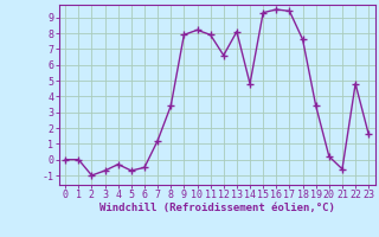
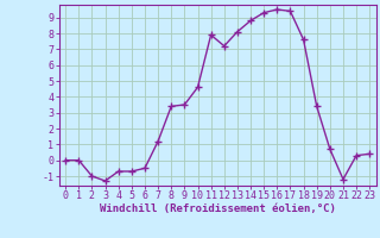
3: -0.7 -> -1.3
4: -0.3 -> -0.7
9: 7.9 -> 3.5
10: 8.2 -> 4.6
12: 6.6 -> 7.2
14: 4.8 -> 8.8
20: 0.2 -> 0.7
21: -0.6 -> -1.2
22: 4.8 -> 0.3
23: 1.6 -> 0.4
